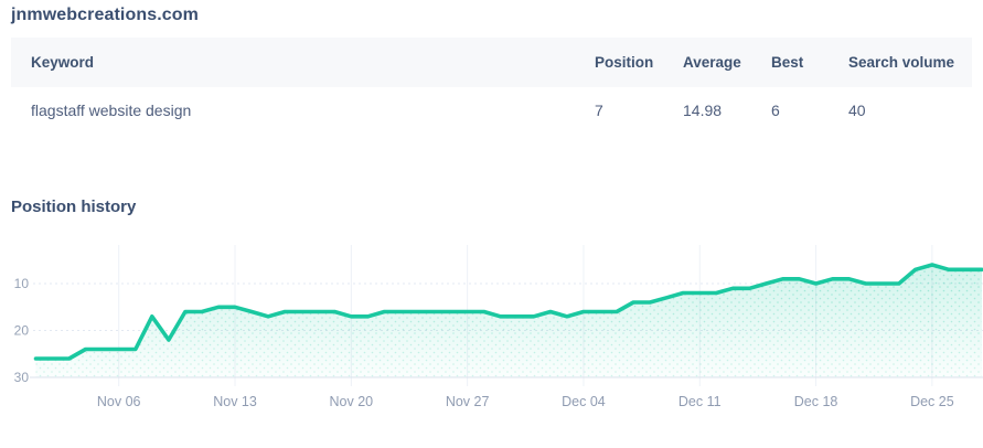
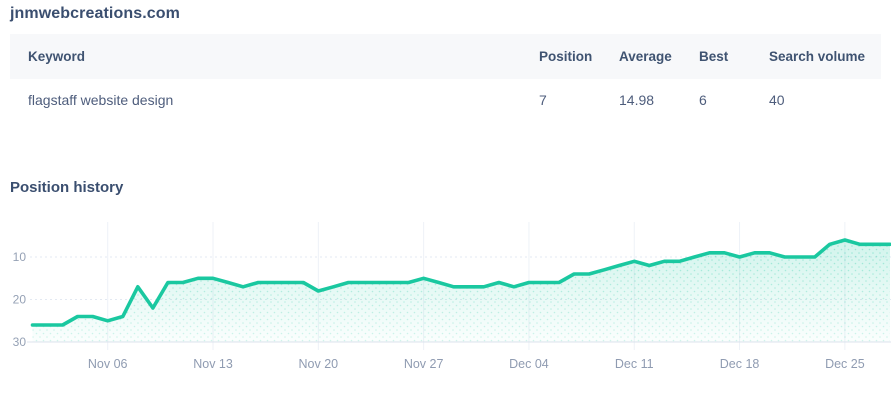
Nov 06: 24 -> 25
Nov 20: 17 -> 18
Nov 27: 16 -> 15
Dec 11: 12 -> 11
